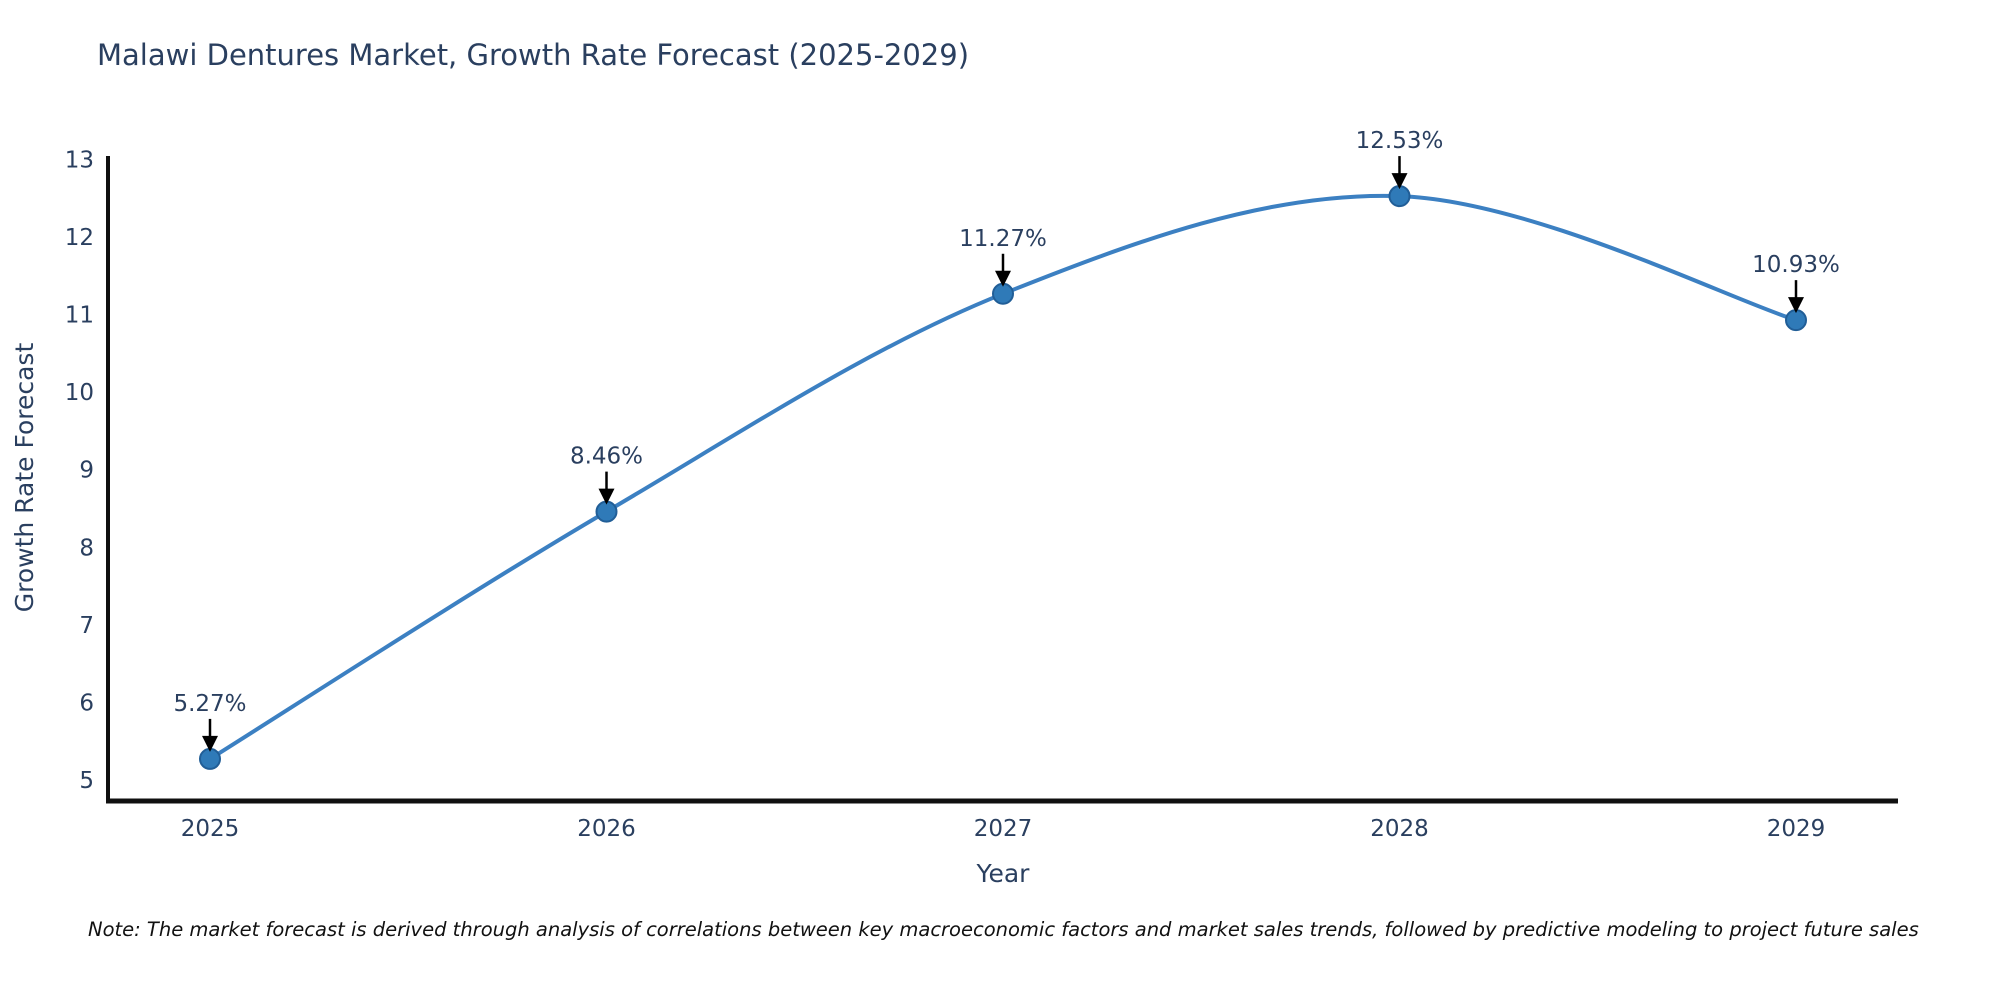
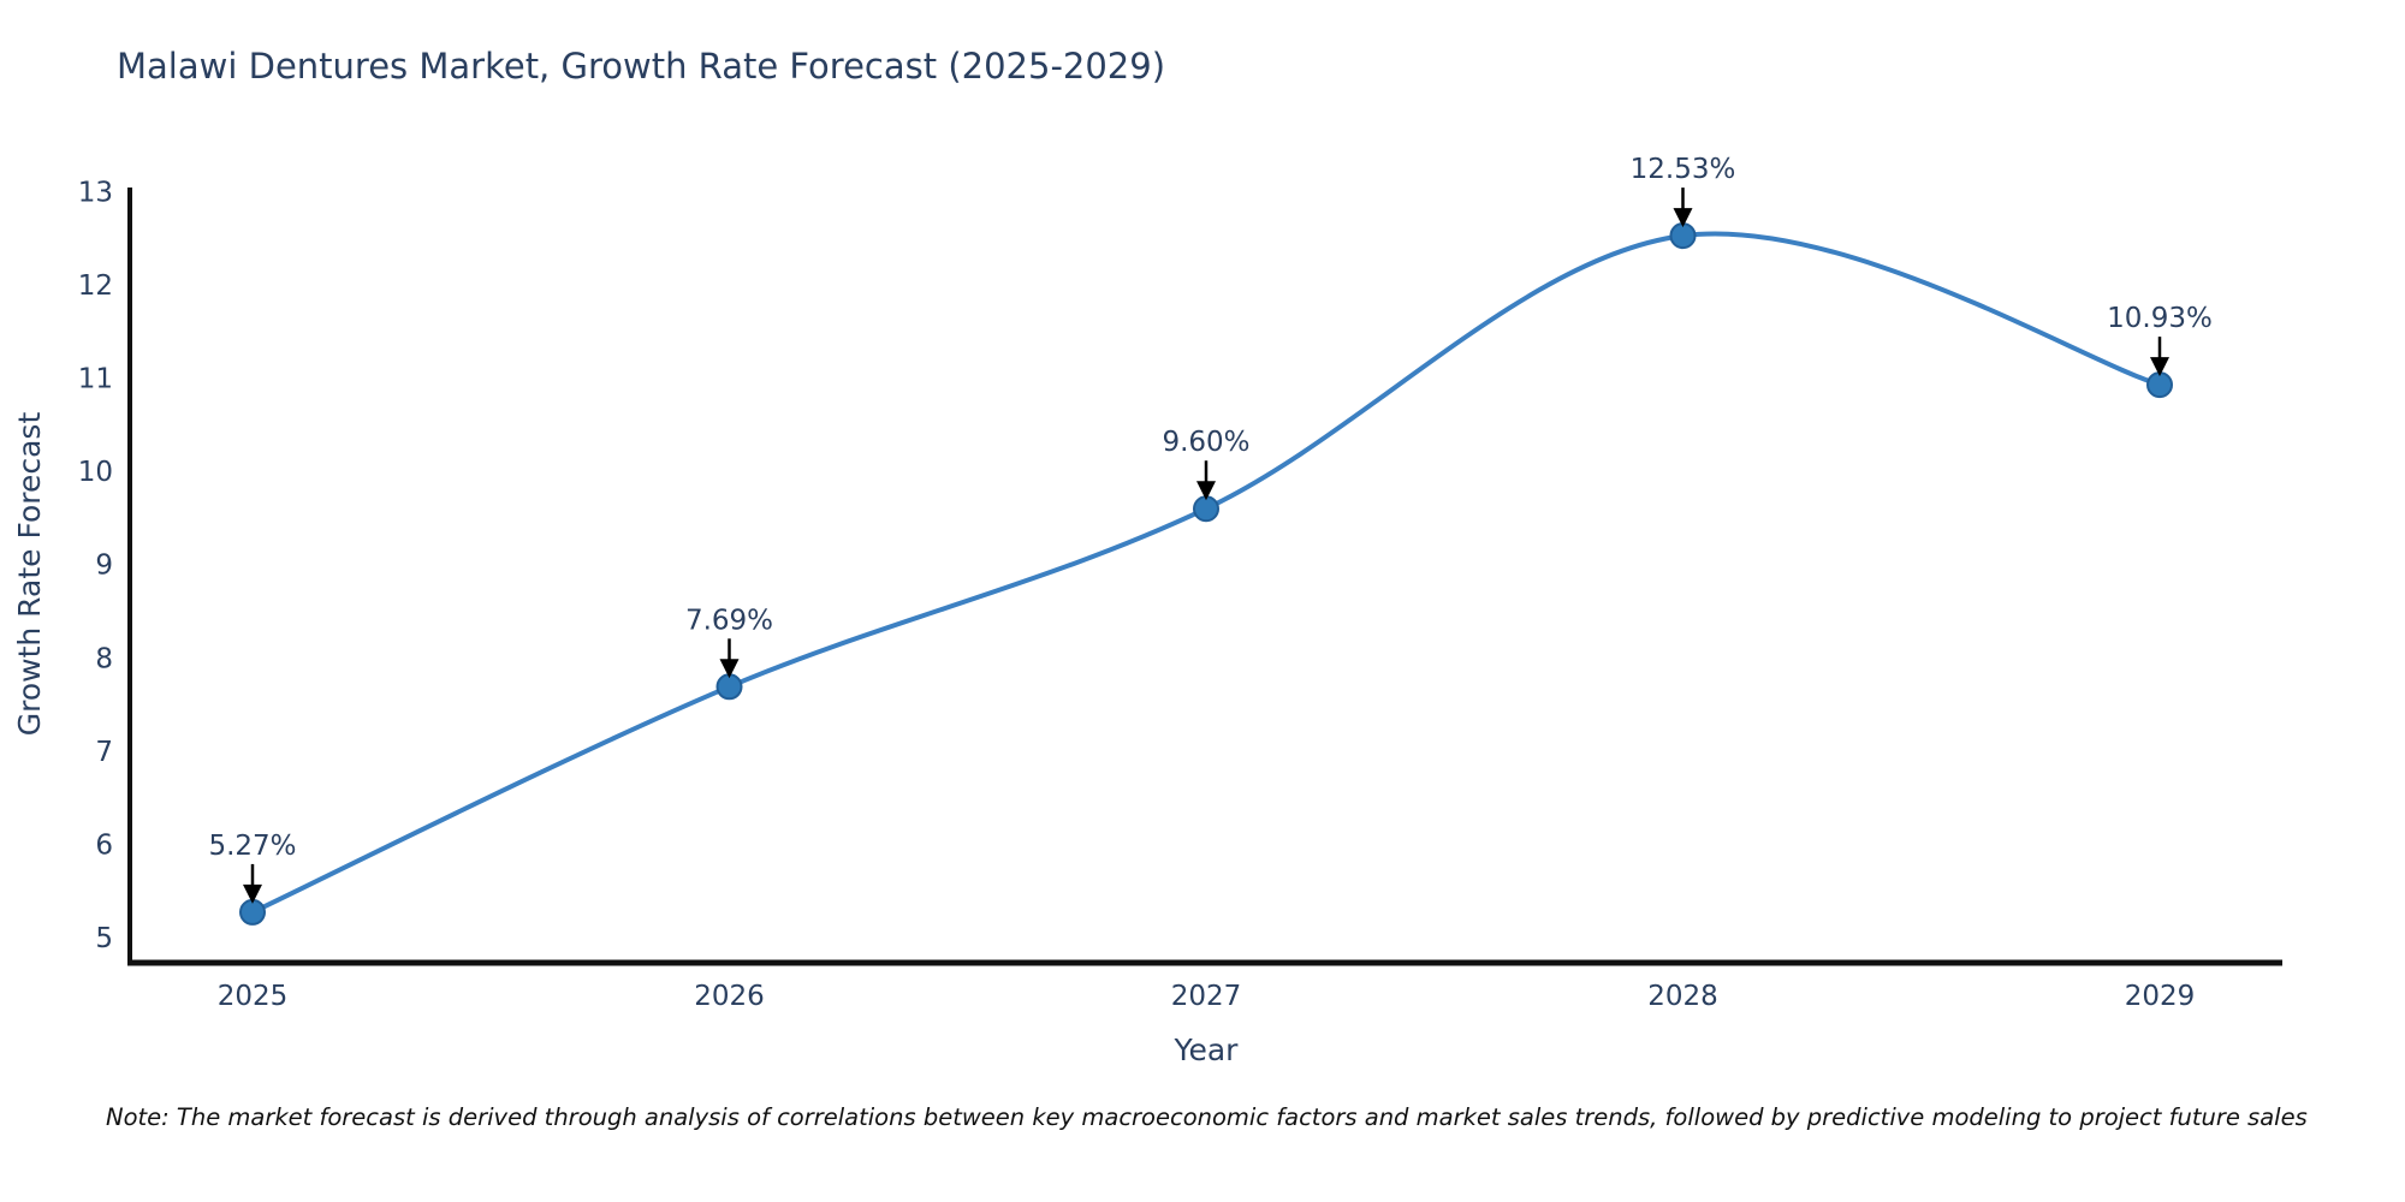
2026: 8.46% -> 7.69%
2027: 11.27% -> 9.60%
